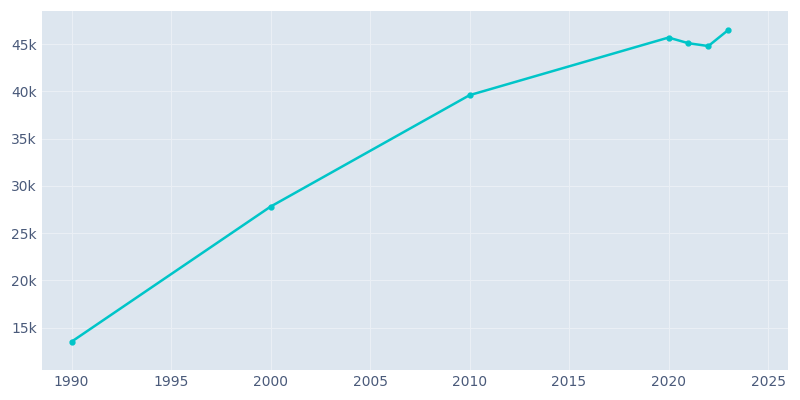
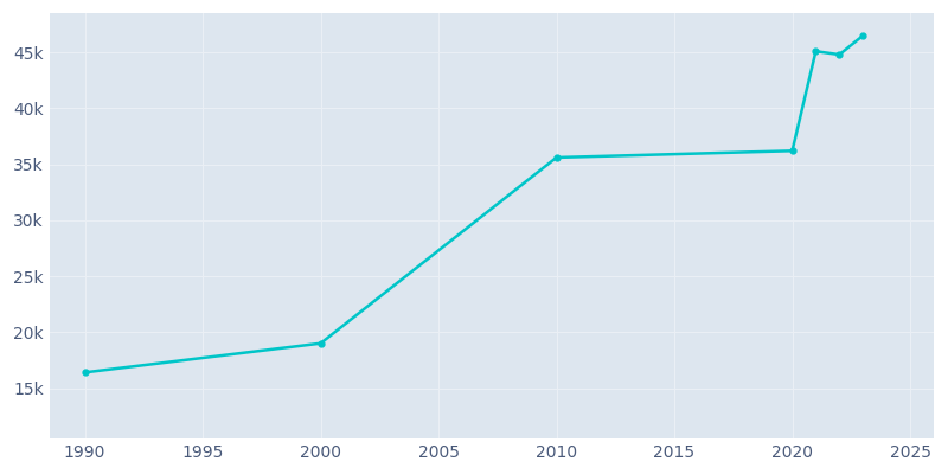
1990: 13.5k -> 16.4k
2000: 27.8k -> 19.0k
2010: 39.6k -> 35.6k
2020: 45.7k -> 36.2k
